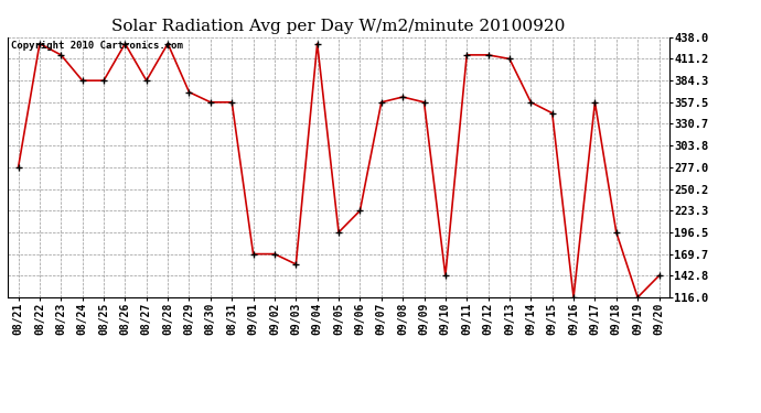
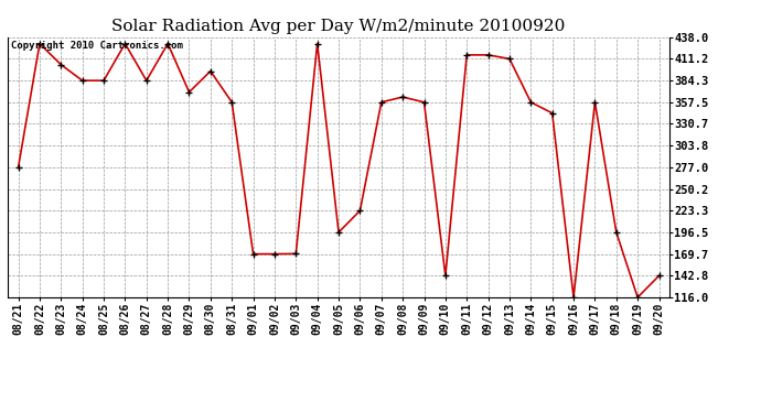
08/23: 416 -> 404
08/30: 358 -> 396
09/03: 157 -> 170
